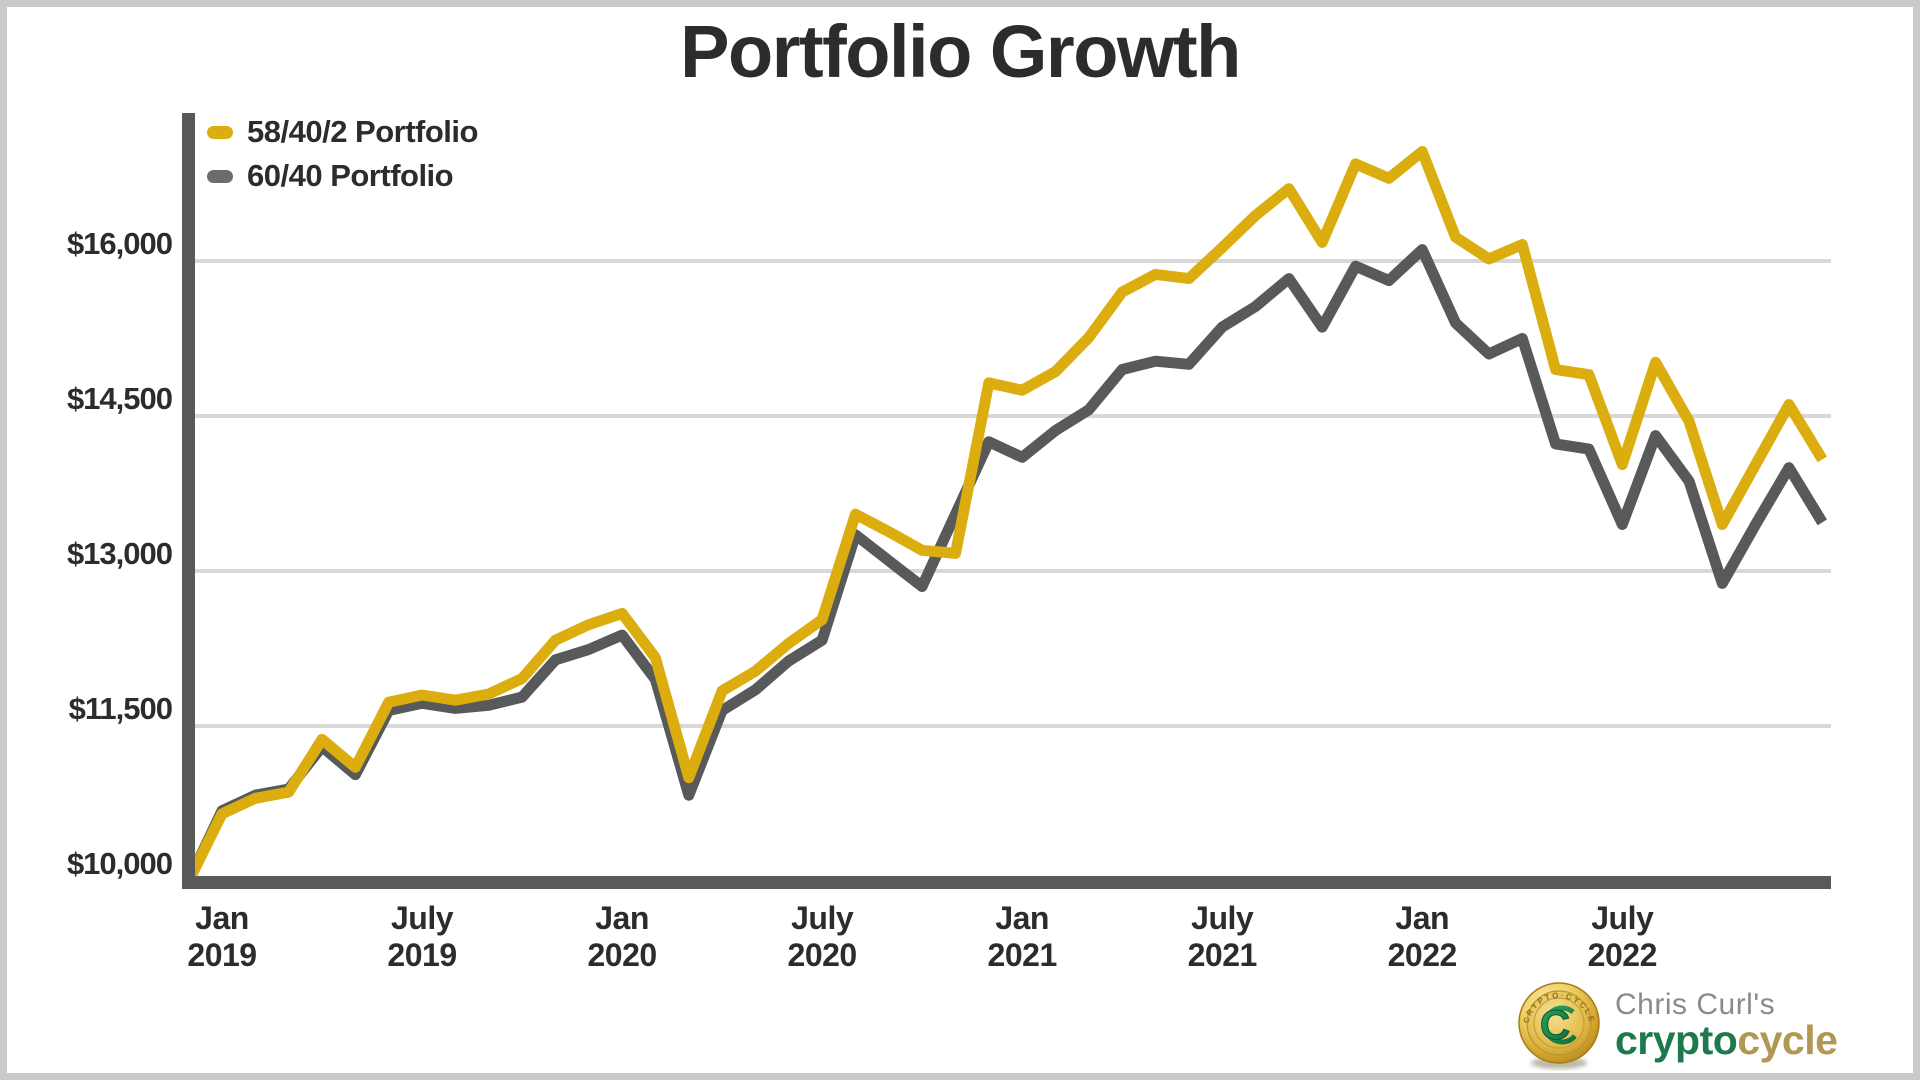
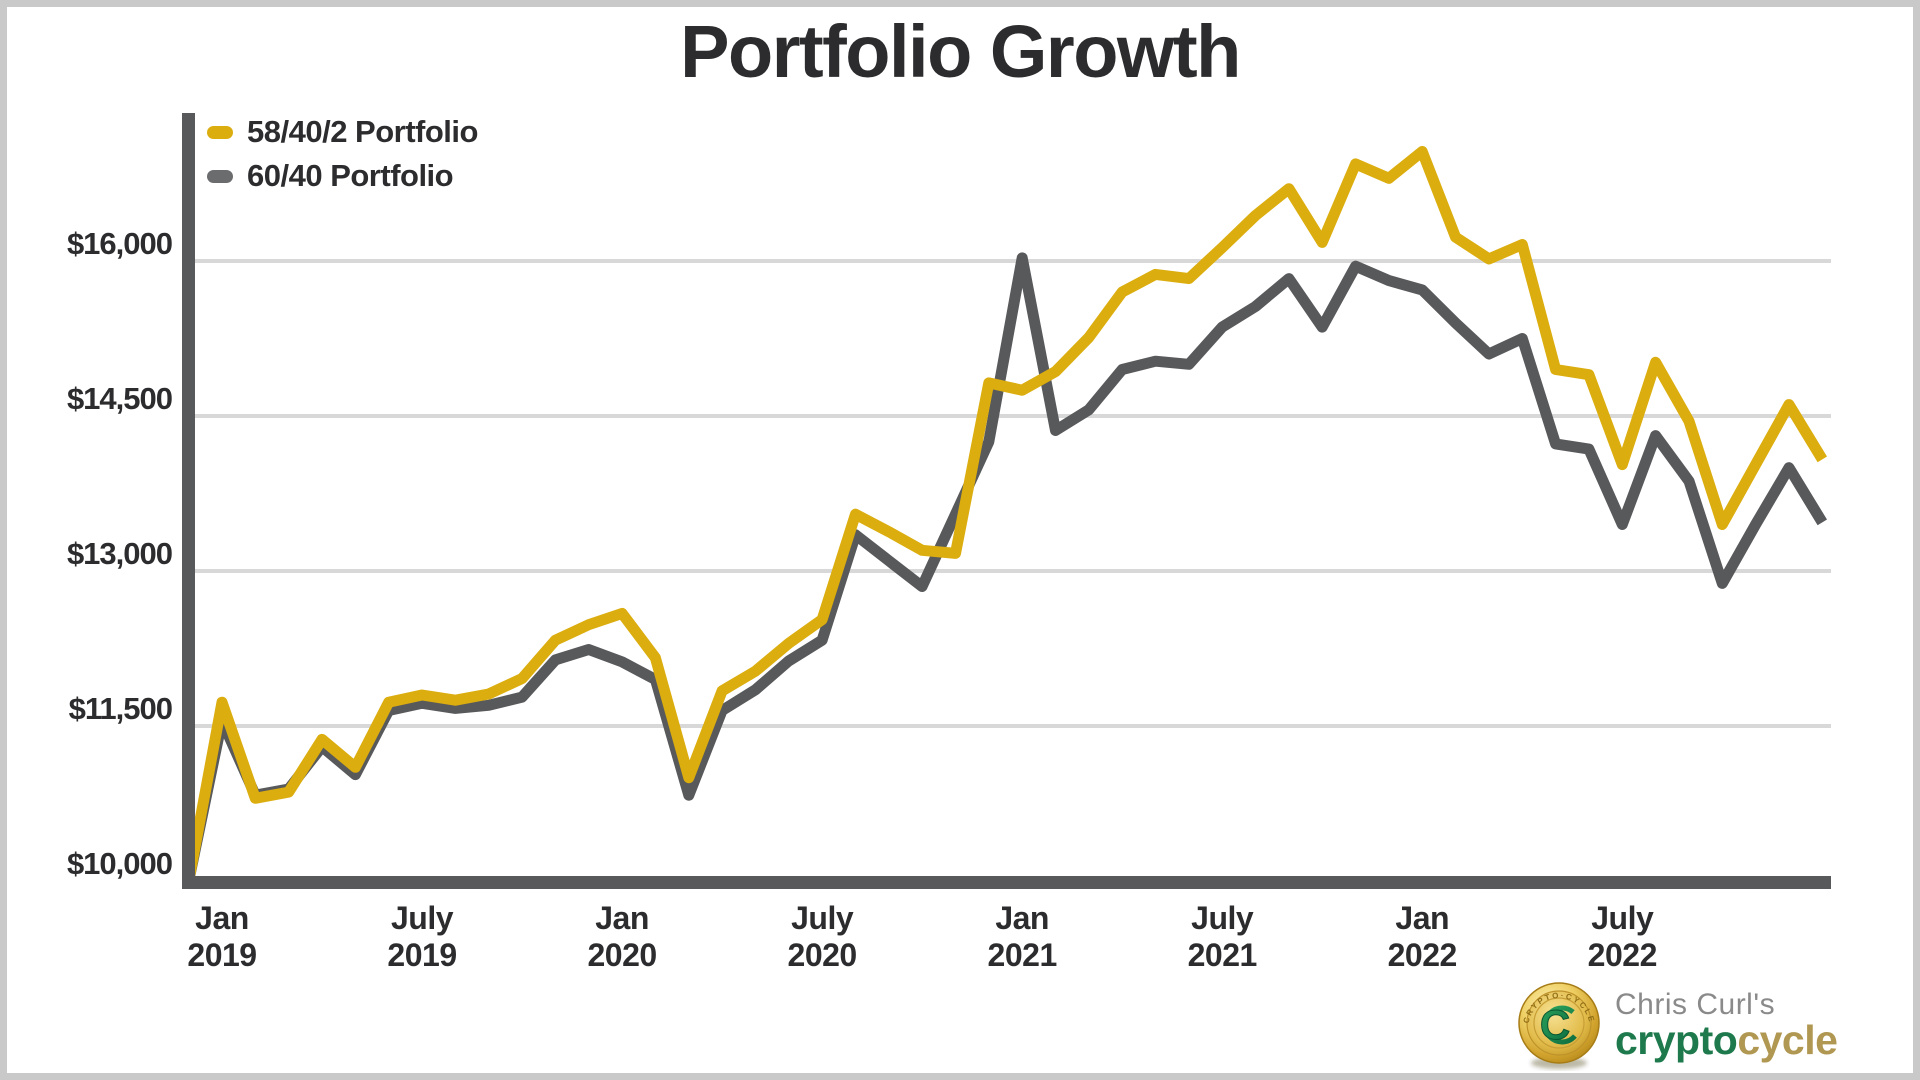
58/40/2 Portfolio/Jan 2019: $10650 -> $11730
60/40 Portfolio/Jan 2019: $10680 -> $11550
60/40 Portfolio/Jan 2020: $12380 -> $12120
60/40 Portfolio/Jan 2021: $14100 -> $16030
60/40 Portfolio/Jan 2022: $16110 -> $15720
